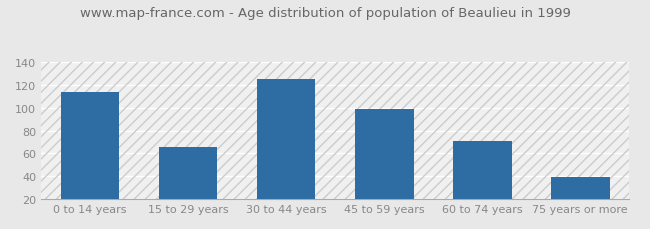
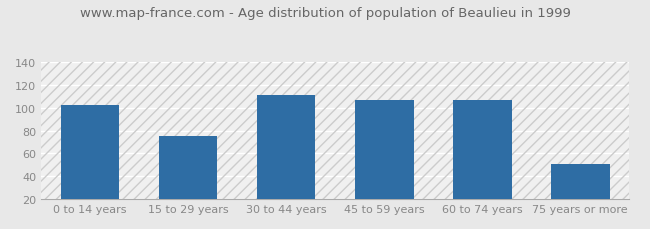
0 to 14 years: 114 -> 102
15 to 29 years: 66 -> 75
30 to 44 years: 125 -> 111
45 to 59 years: 99 -> 107
60 to 74 years: 71 -> 107
75 years or more: 39 -> 51
